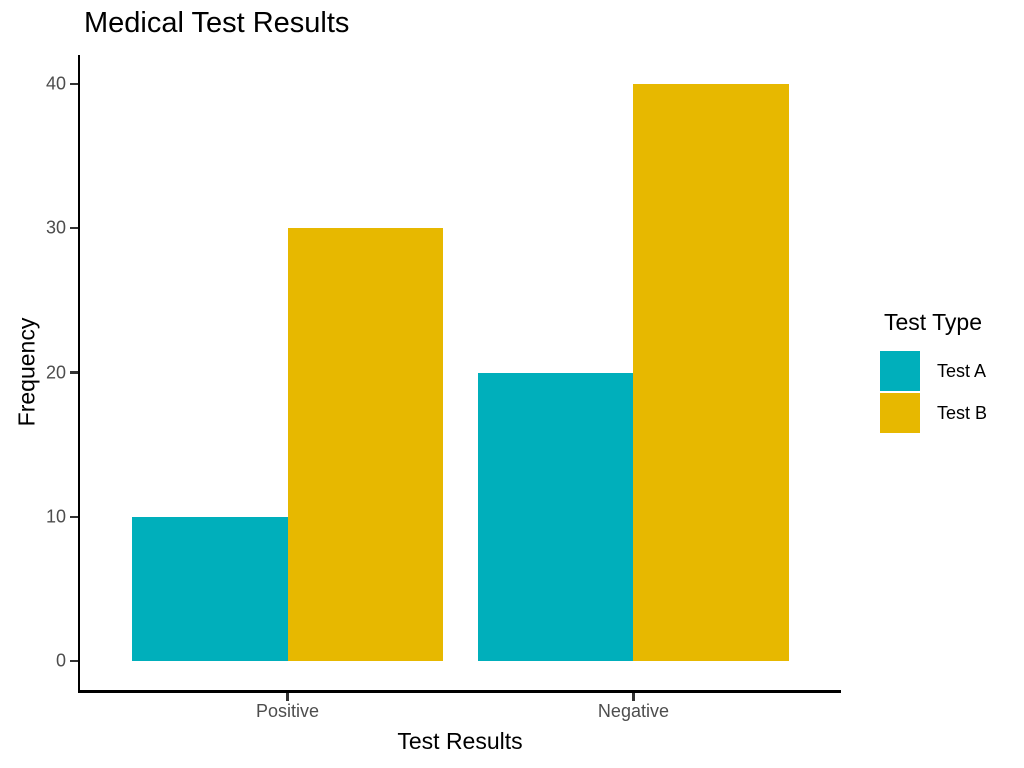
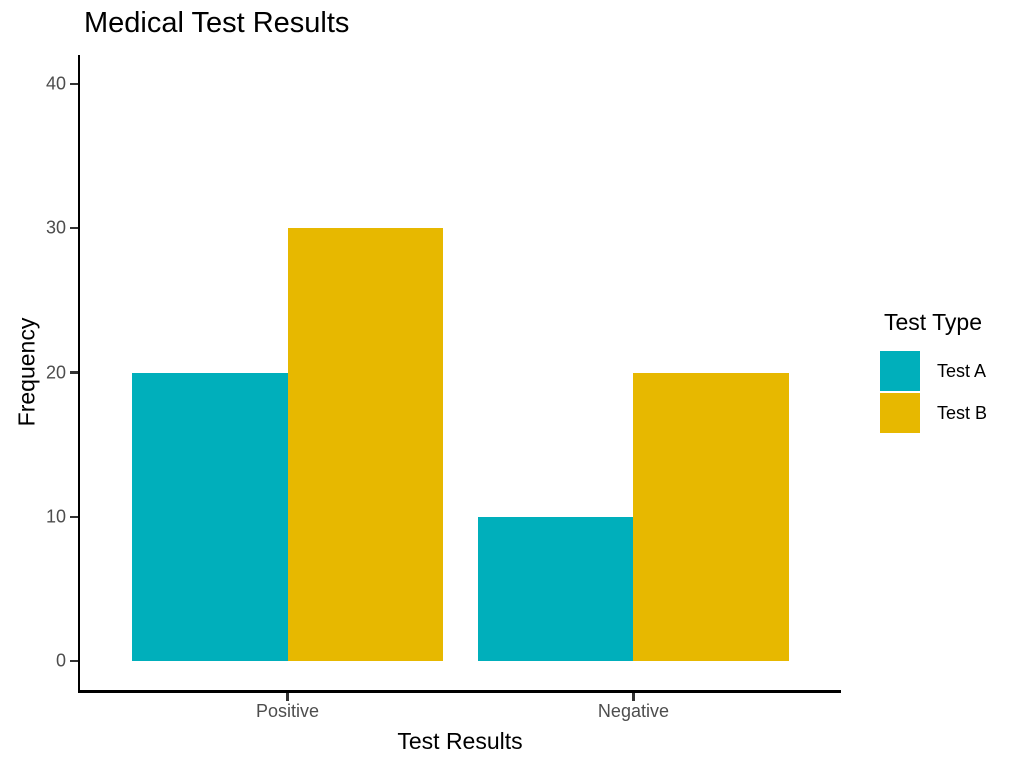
Test A/Positive: 10 -> 20
Test A/Negative: 20 -> 10
Test B/Negative: 40 -> 20
